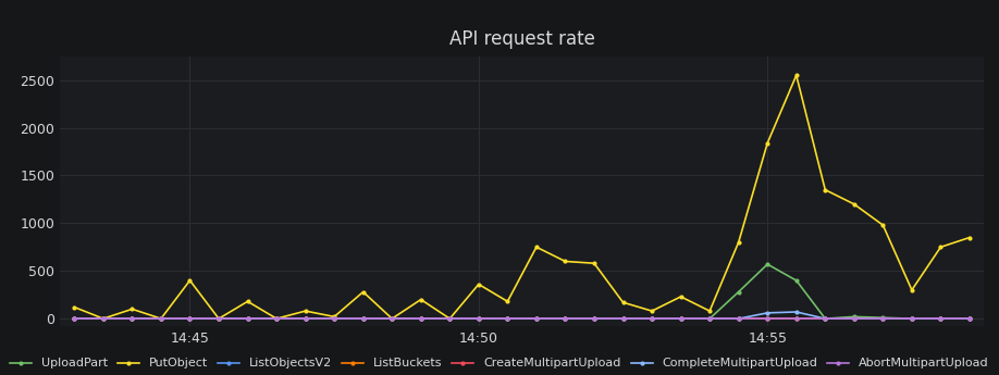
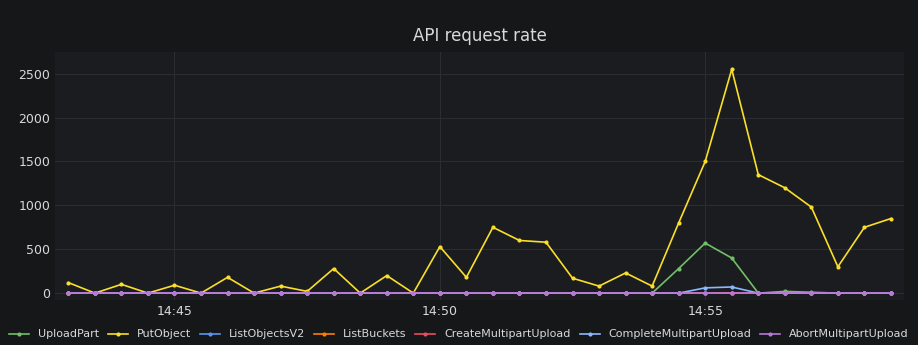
PutObject/14:45: 400 -> 90
PutObject/14:50: 360 -> 530
PutObject/14:55: 1840 -> 1500
